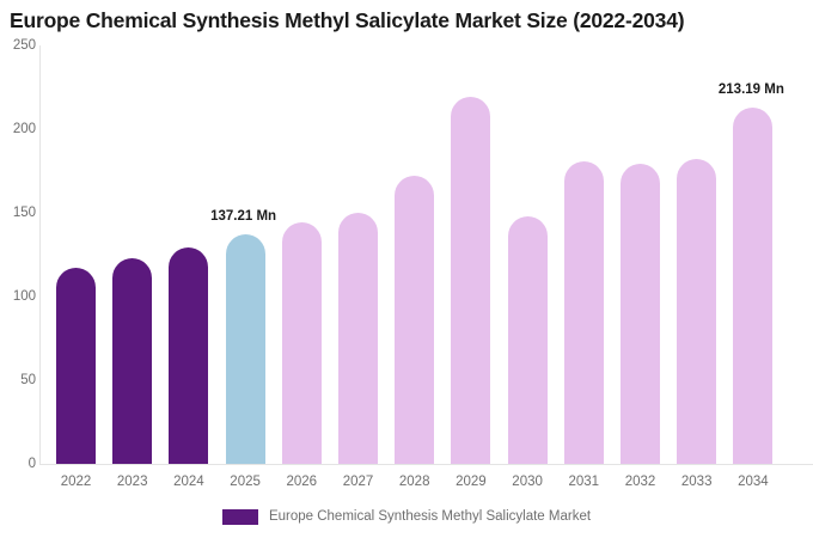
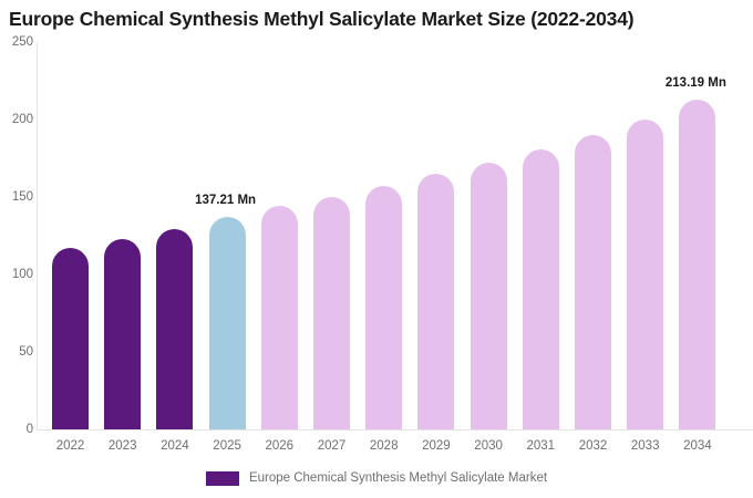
2028: 172 -> 157
2029: 219 -> 165
2030: 148 -> 172
2032: 179 -> 190
2033: 182 -> 200
